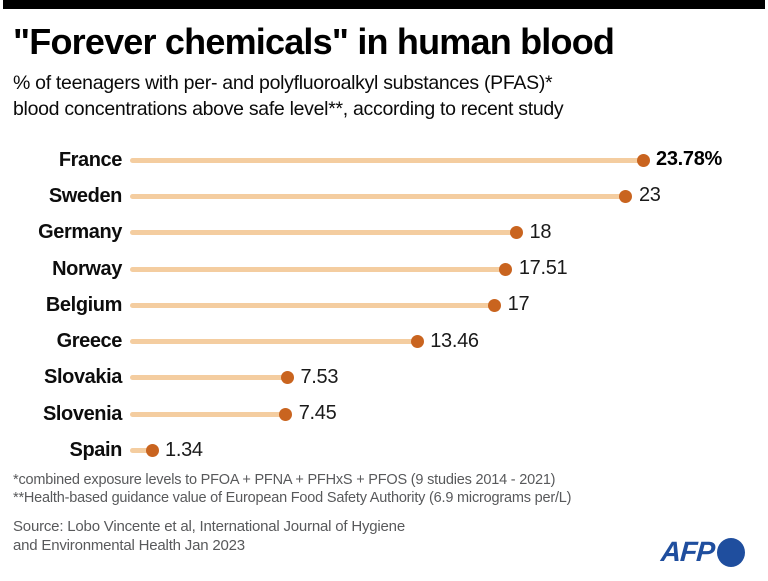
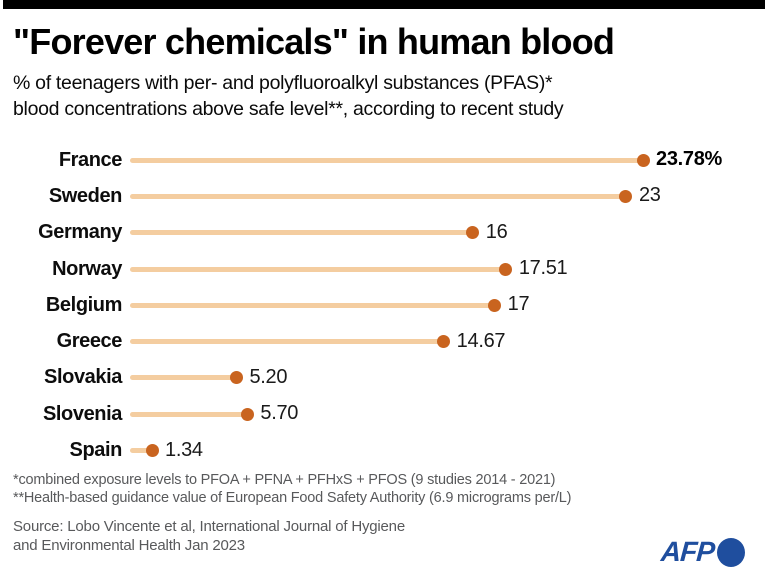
Germany: 18 -> 16
Greece: 13.46 -> 14.67
Slovakia: 7.53 -> 5.20
Slovenia: 7.45 -> 5.70
